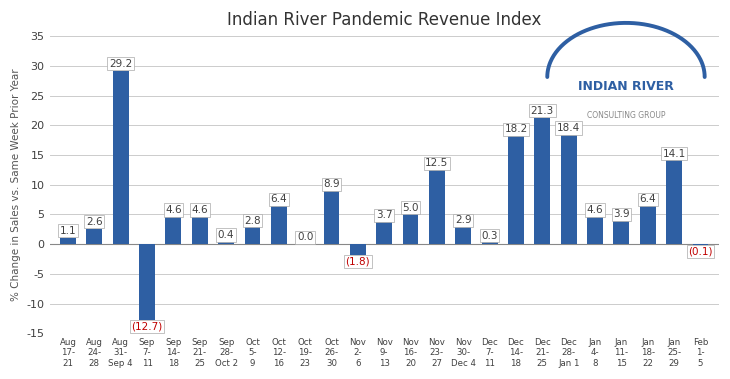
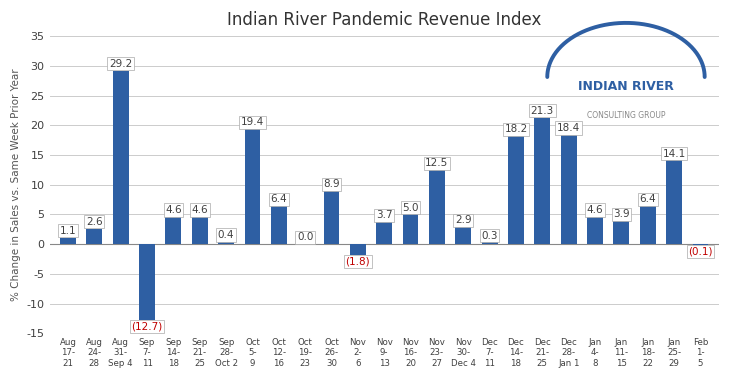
Indian River Pandemic Revenue Index/Oct 5- 9: 2.8 -> 19.4
